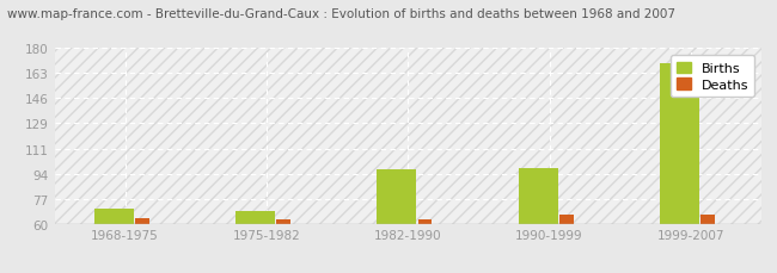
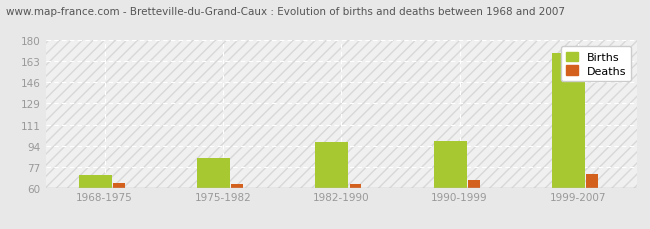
Births/1975-1982: 69 -> 84
Deaths/1999-2007: 66 -> 71
